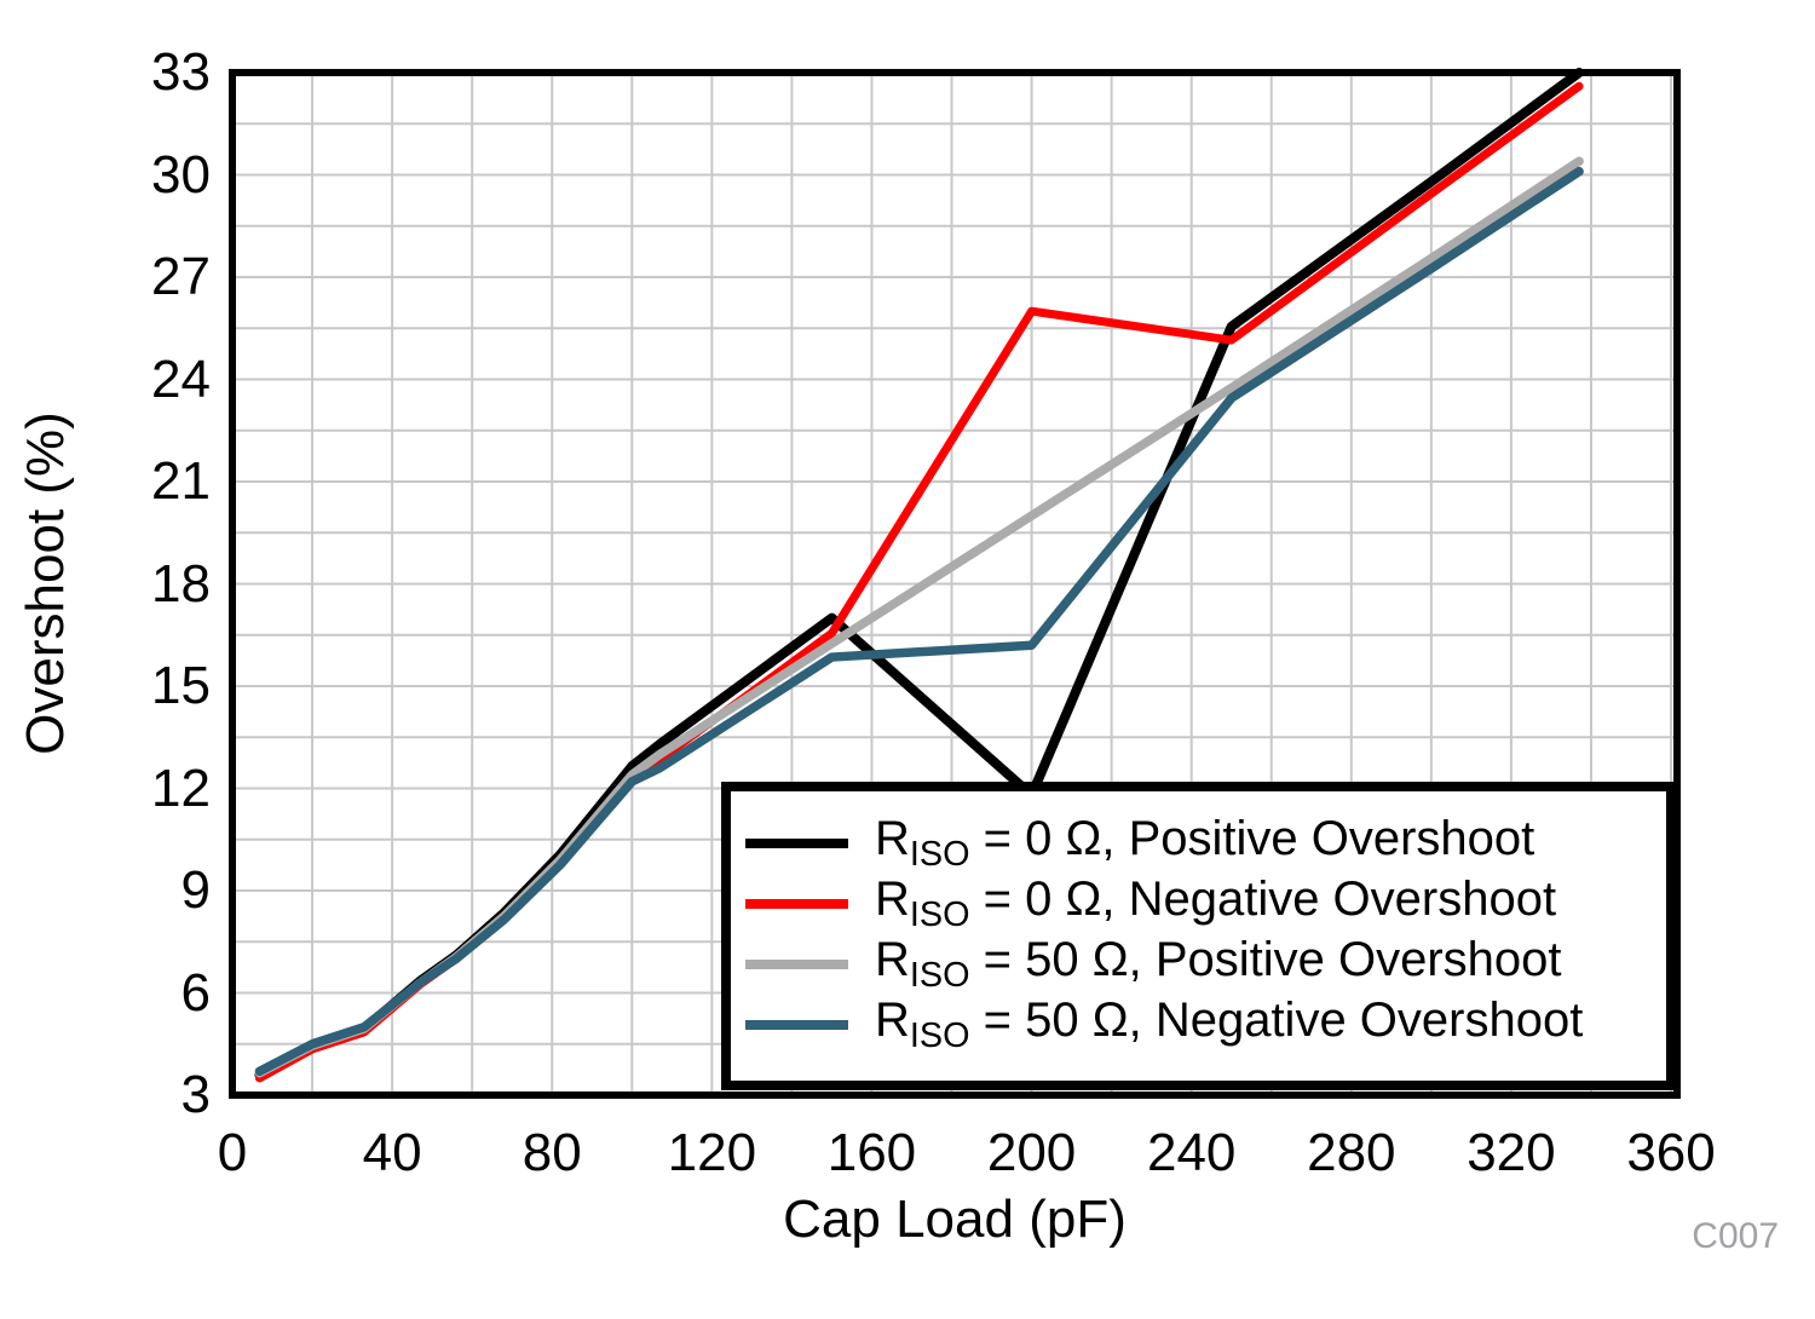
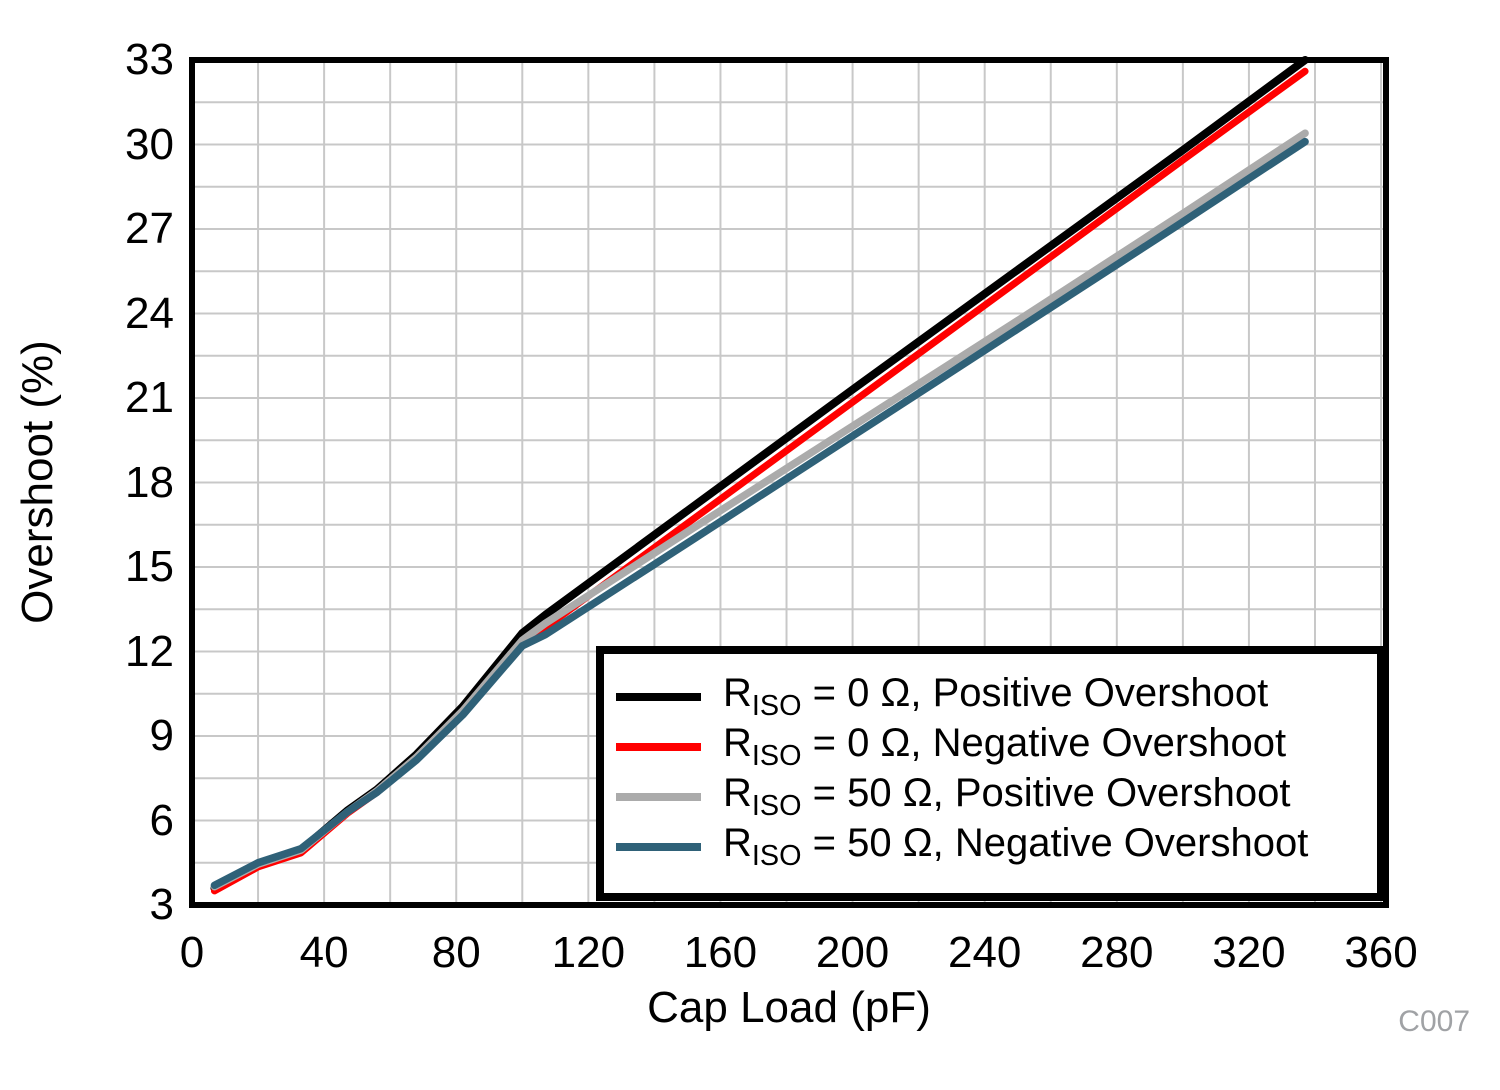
RISO = 0 Ω, Positive Overshoot/200: 11.8 -> 21.3
RISO = 0 Ω, Negative Overshoot/200: 26.0 -> 20.9
RISO = 50 Ω, Negative Overshoot/200: 16.2 -> 19.6
